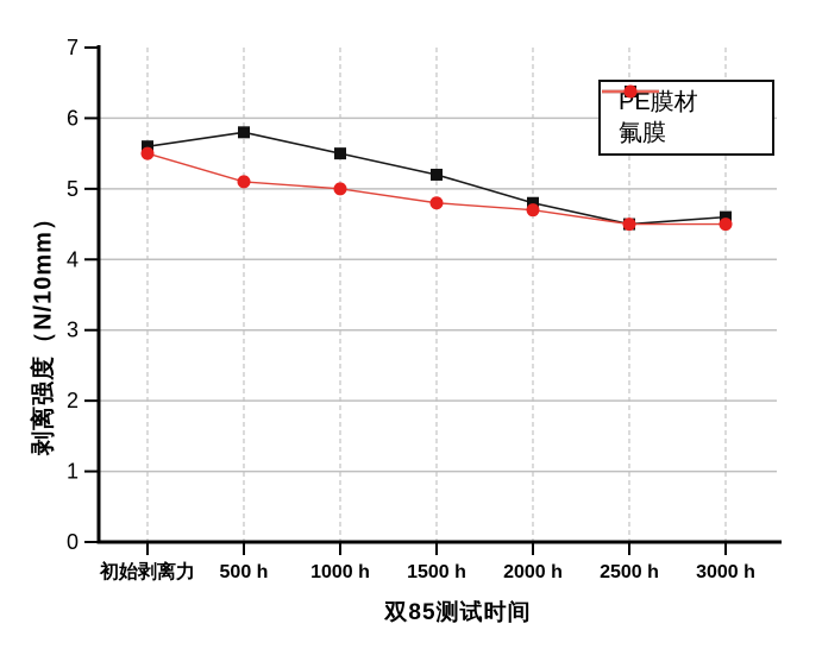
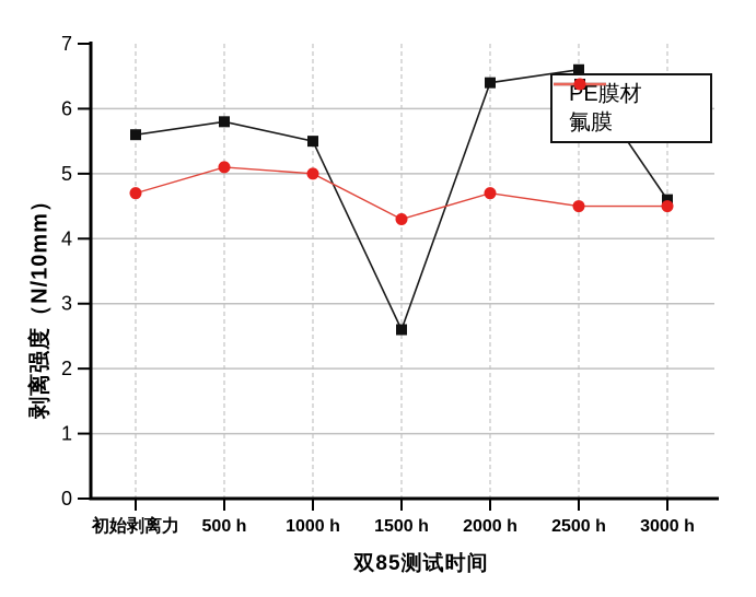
氟膜/初始剥离力: 5.5 -> 4.7
PE膜材/1500 h: 5.2 -> 2.6
氟膜/1500 h: 4.8 -> 4.3
PE膜材/2000 h: 4.8 -> 6.4
PE膜材/2500 h: 4.5 -> 6.6
